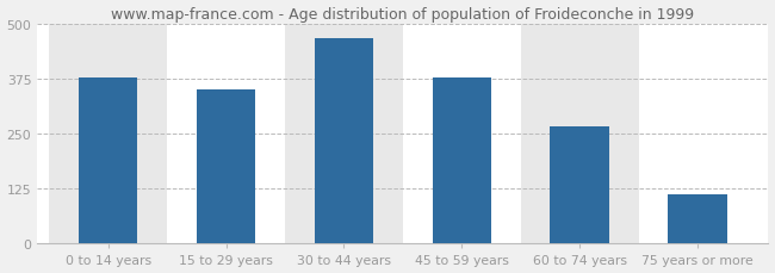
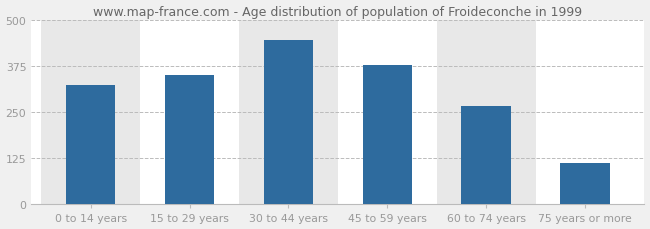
0 to 14 years: 379 -> 325
30 to 44 years: 468 -> 445
